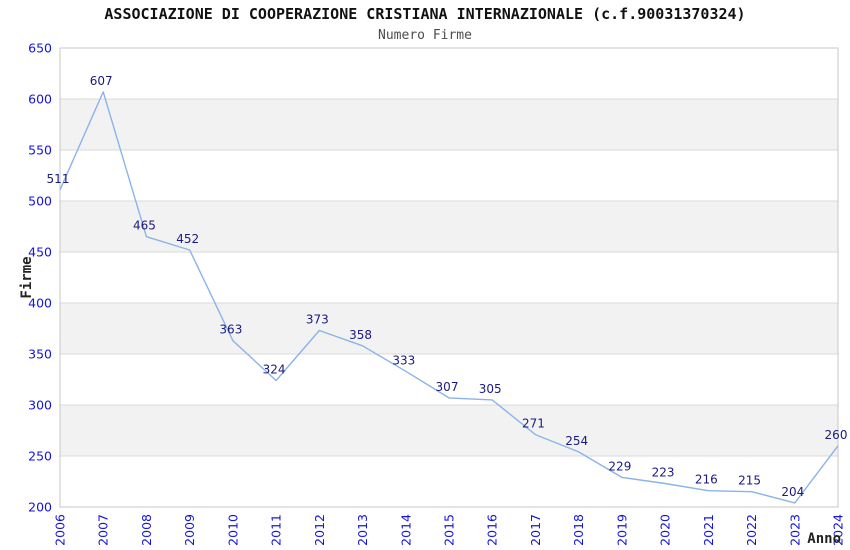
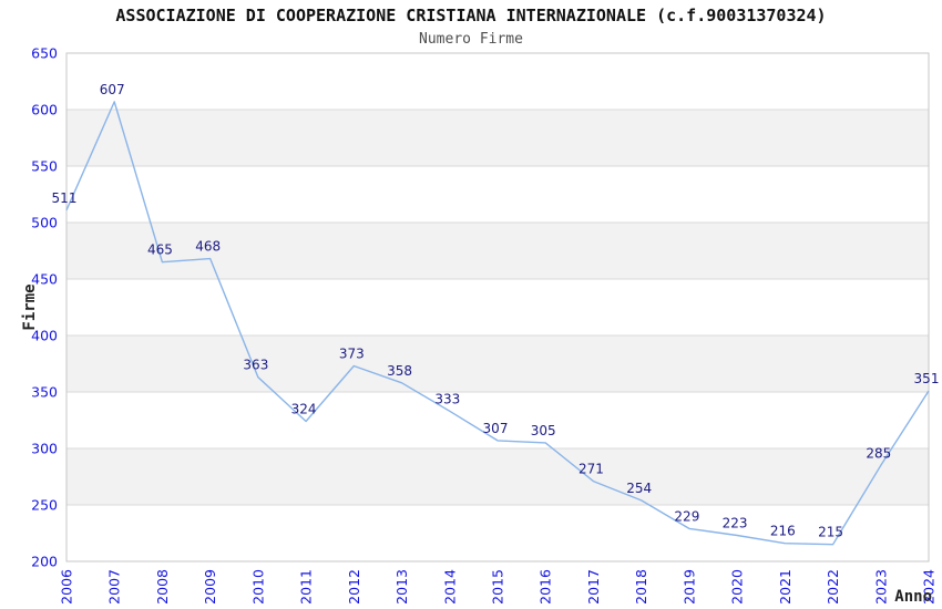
2009: 452 -> 468
2023: 204 -> 285
2024: 260 -> 351
